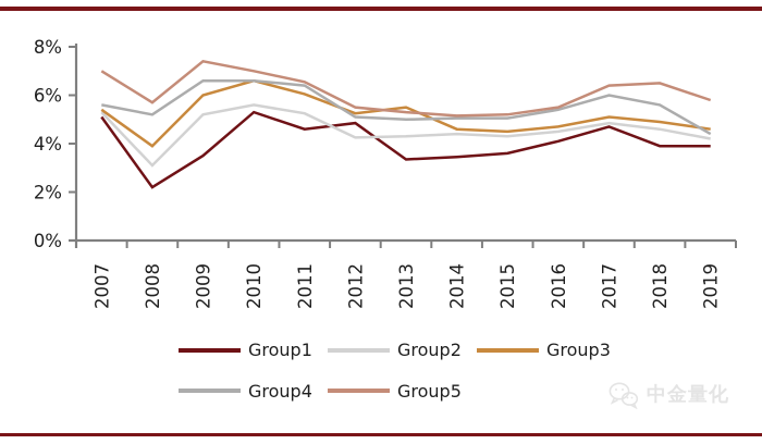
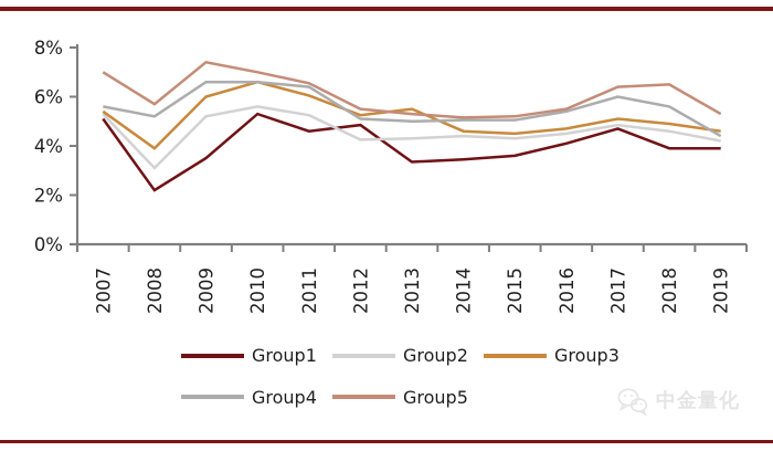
Group5/2019: 5.8% -> 5.3%
